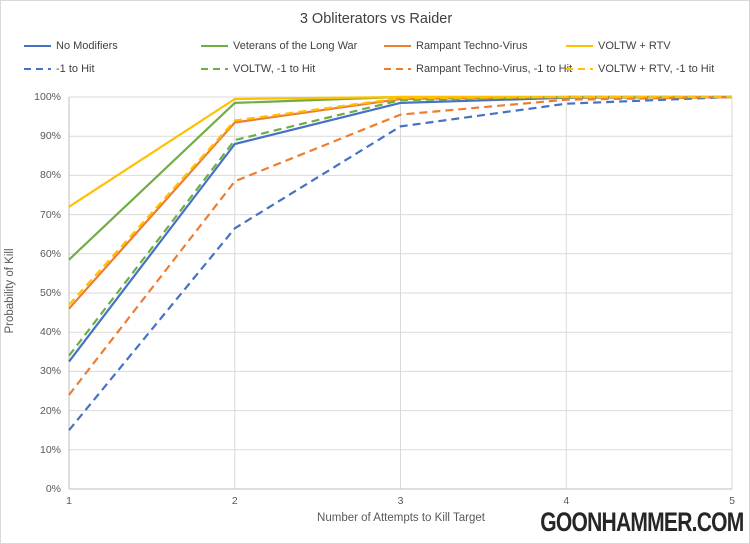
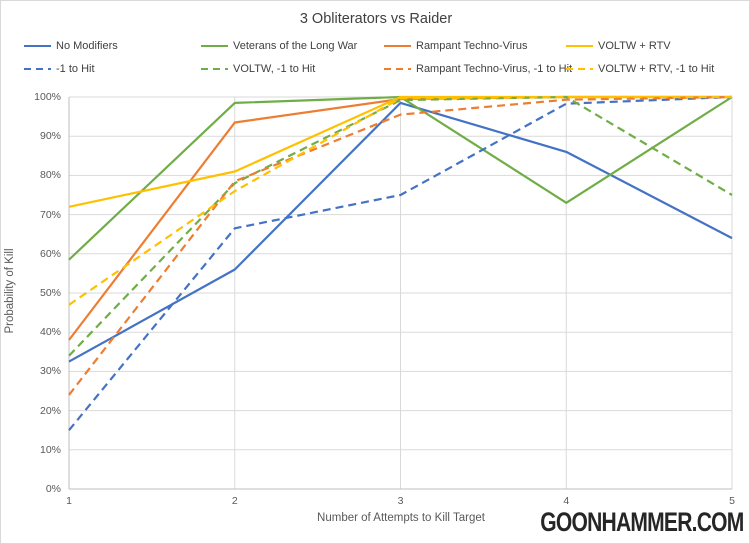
Rampant Techno-Virus/1: 46% -> 38%
No Modifiers/2: 88% -> 56%
VOLTW + RTV/2: 100% -> 81%
VOLTW, -1 to Hit/2: 89% -> 78%
VOLTW + RTV, -1 to Hit/2: 94% -> 76%
-1 to Hit/3: 92% -> 75%
No Modifiers/4: 100% -> 86%
Veterans of the Long War/4: 100% -> 73%
No Modifiers/5: 100% -> 64%
VOLTW, -1 to Hit/5: 100% -> 75%
